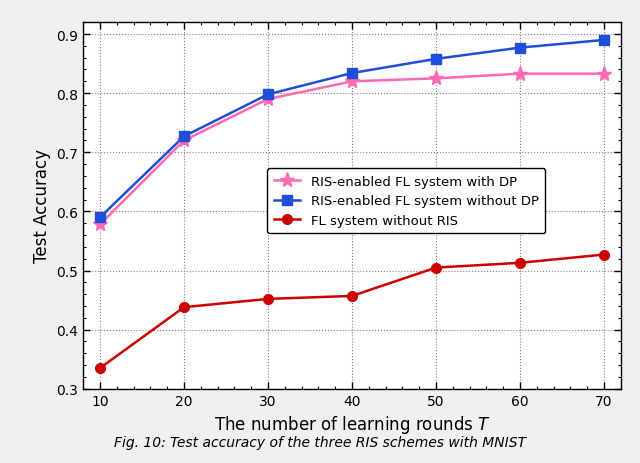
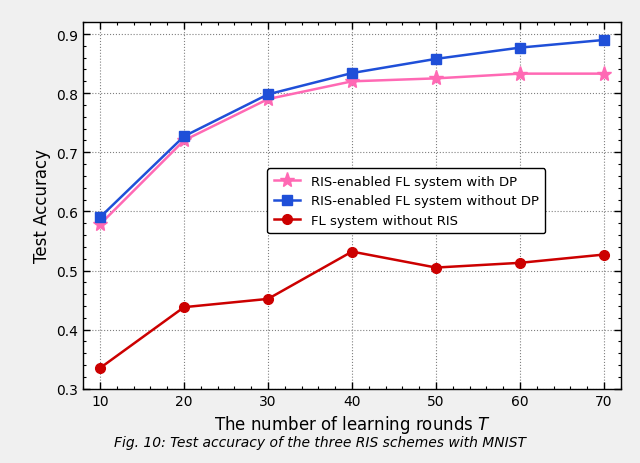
FL system without RIS/40: 0.457 -> 0.532
